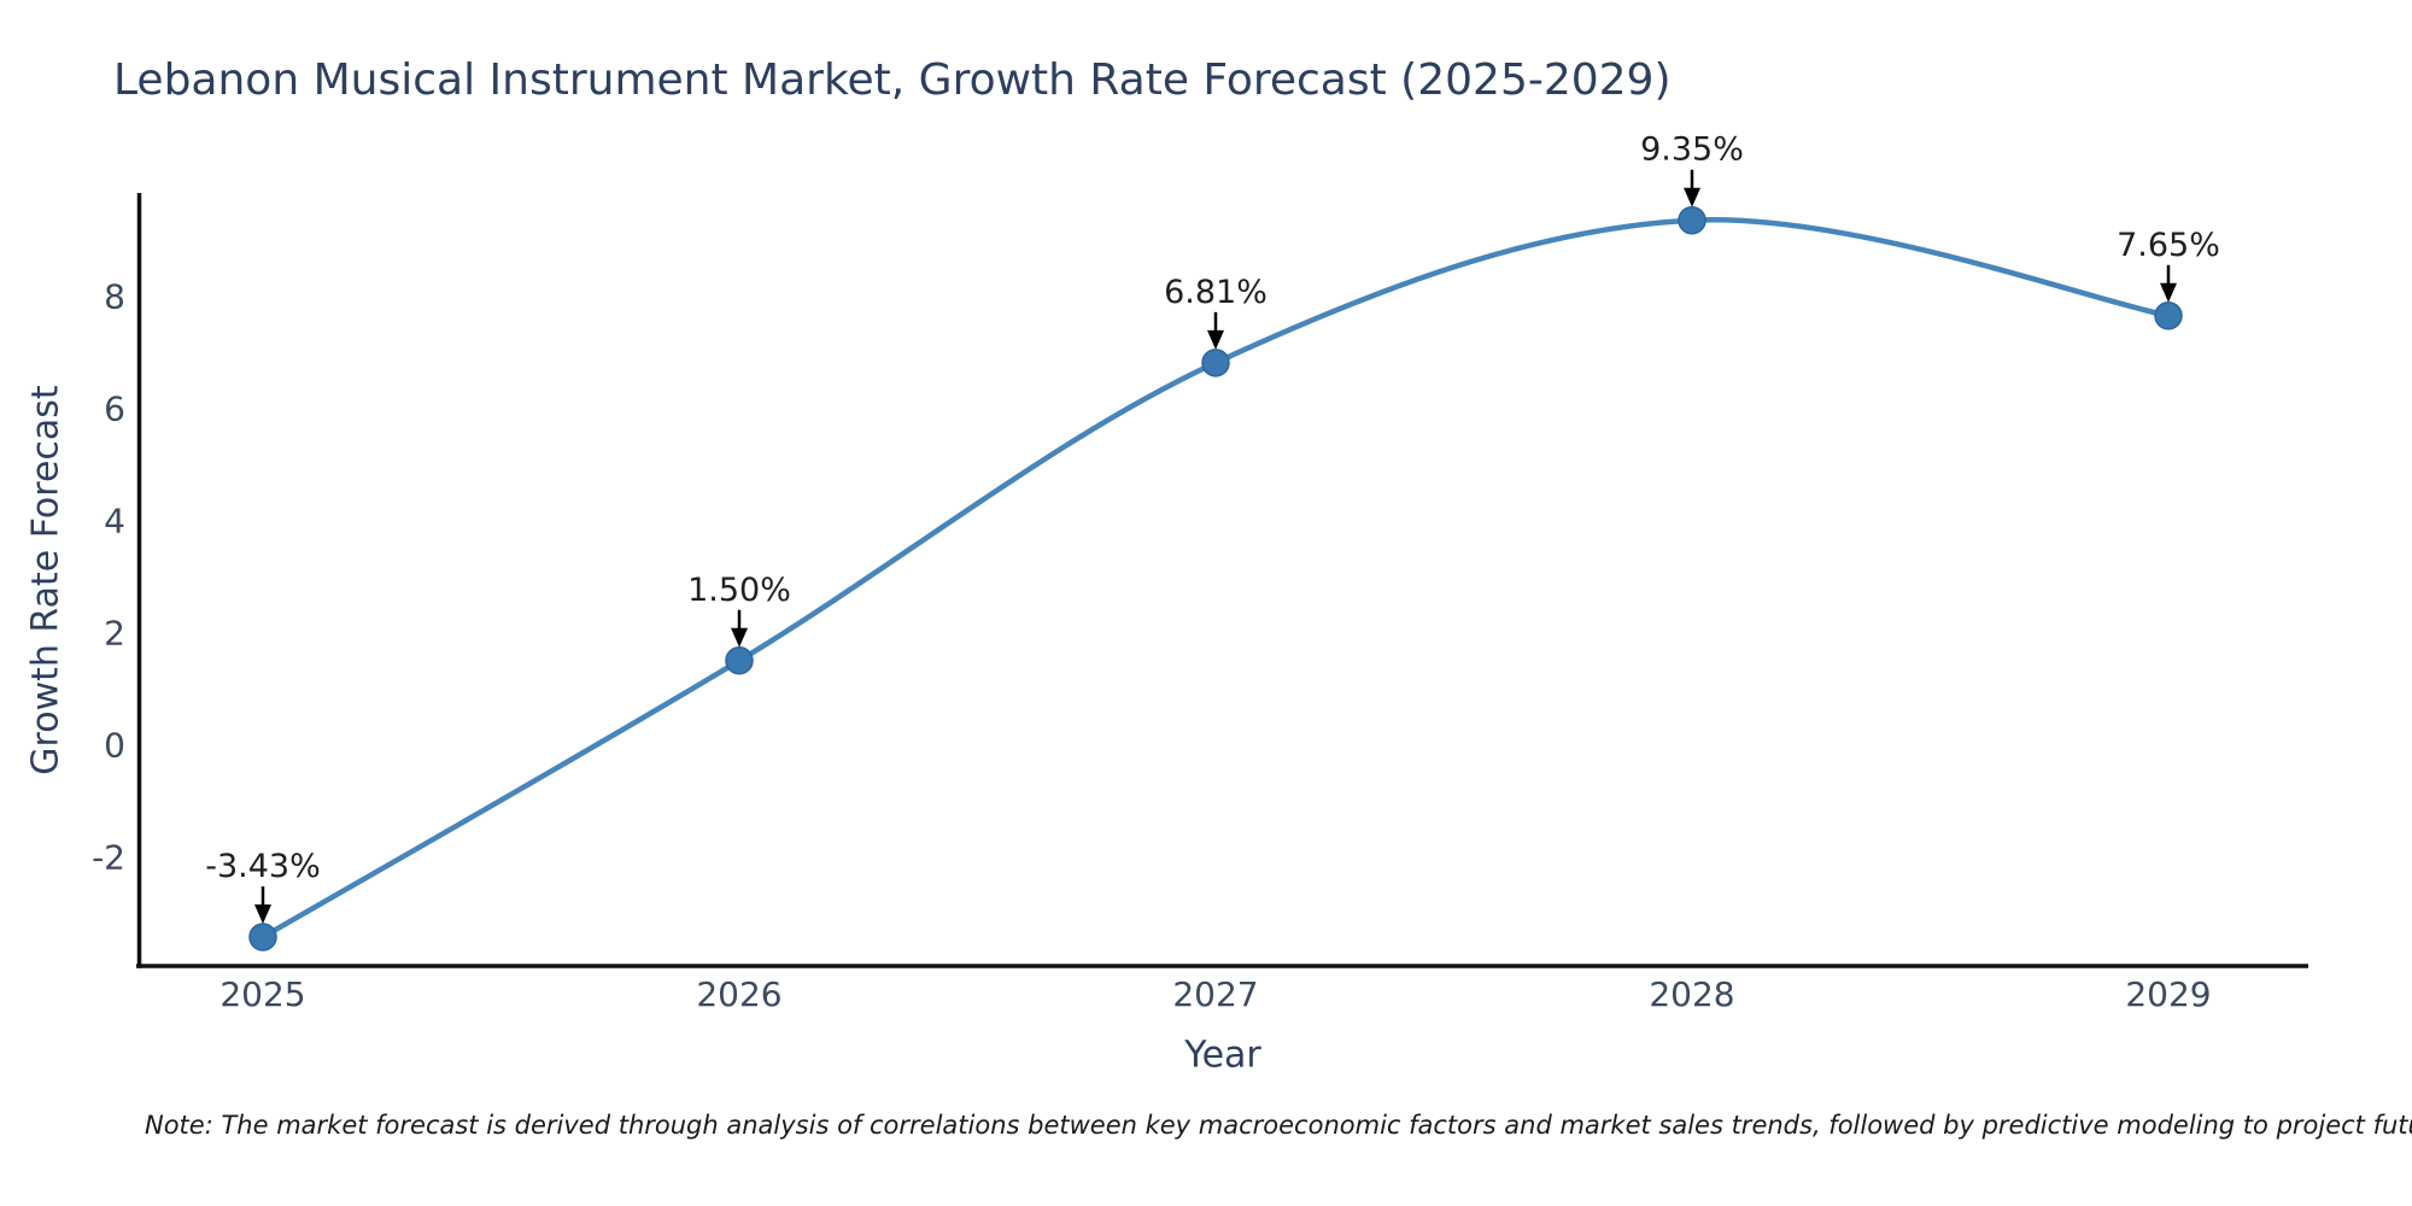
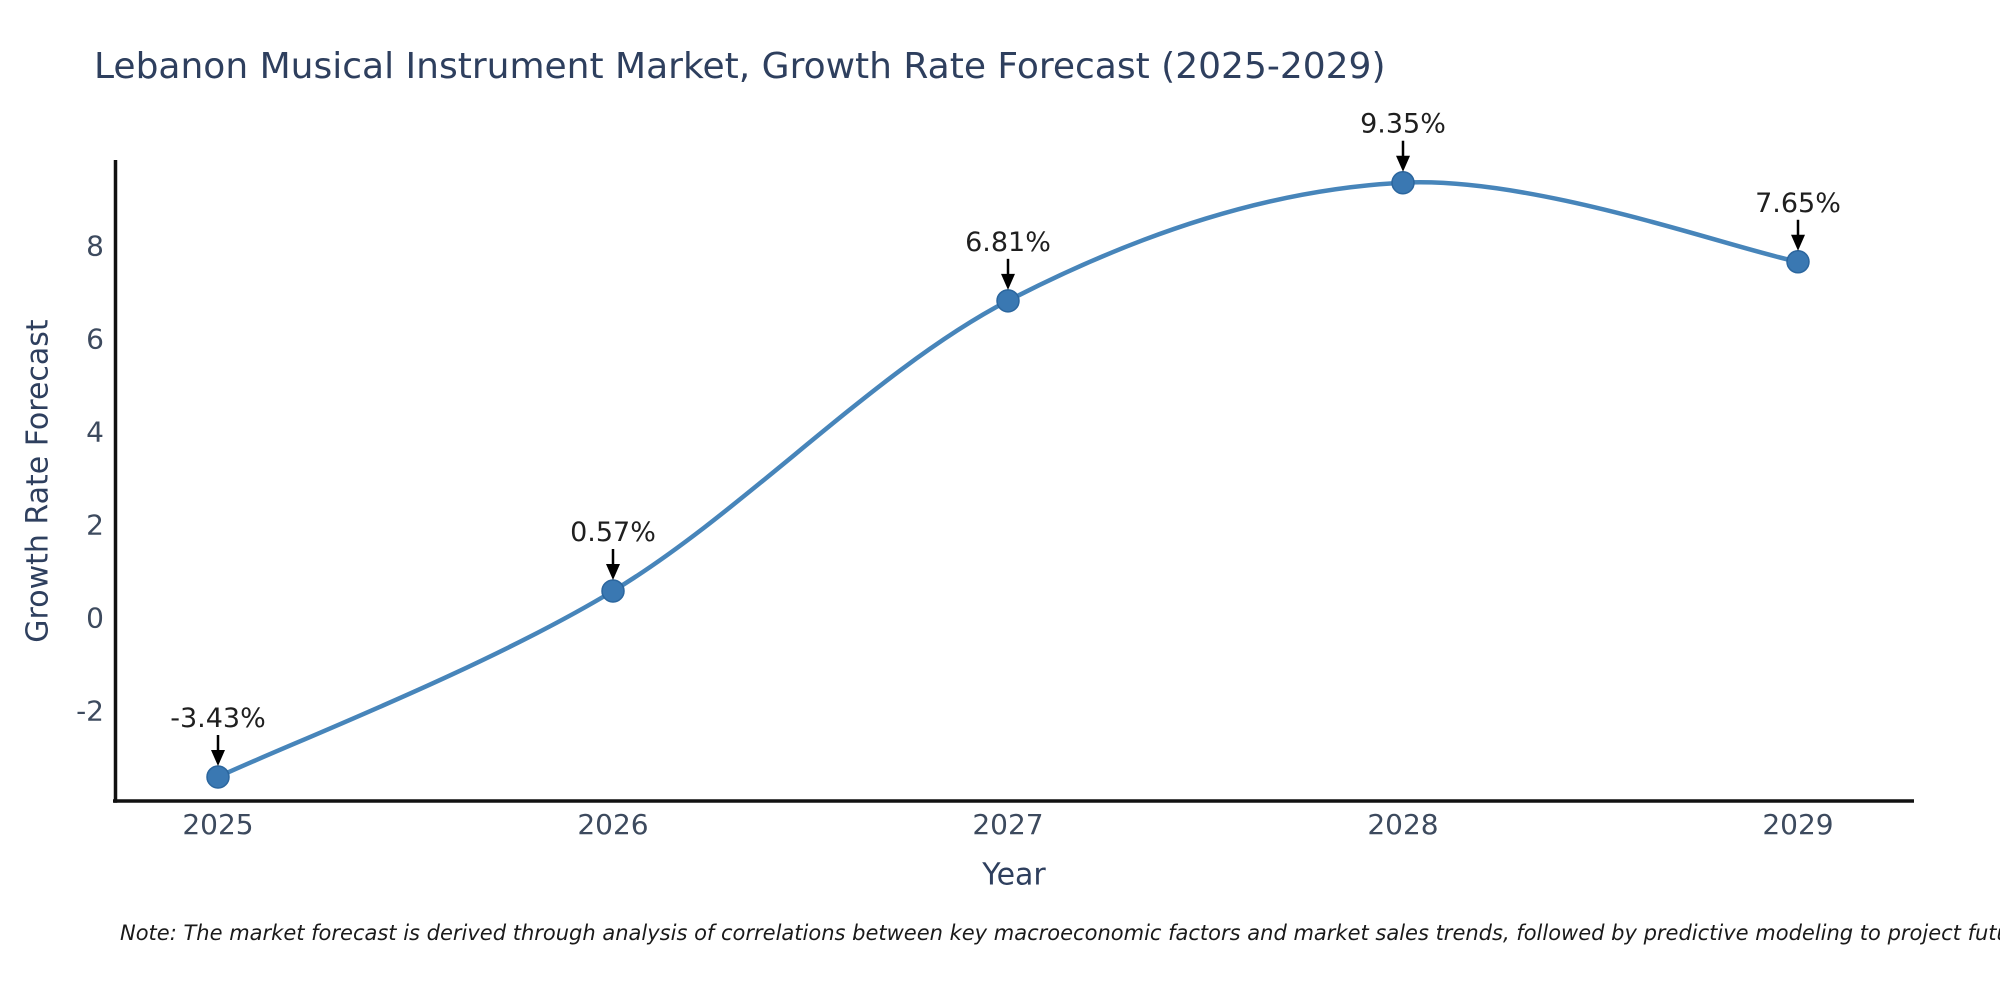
2026: 1.50% -> 0.57%
